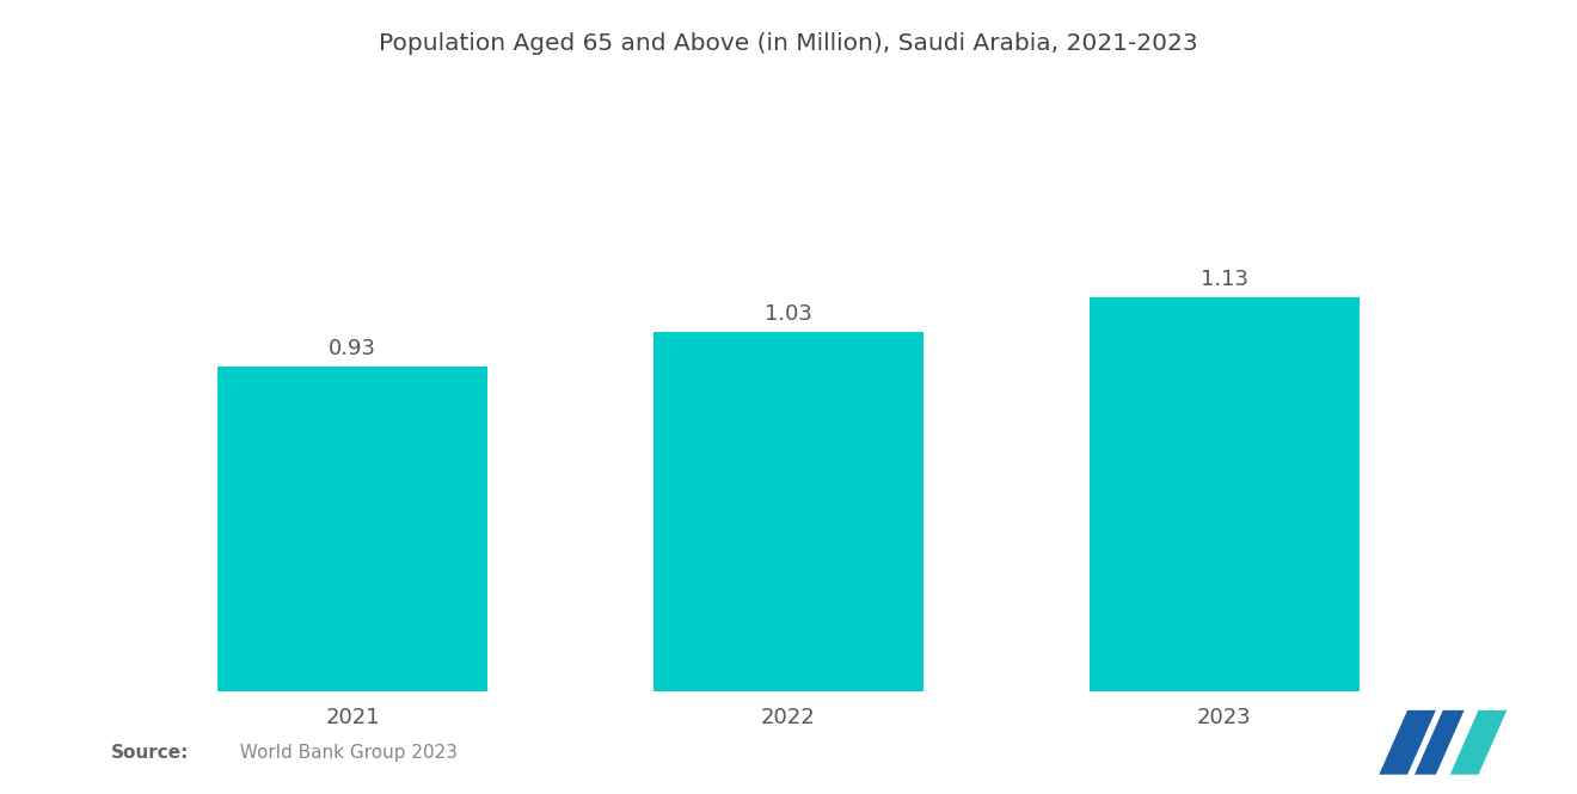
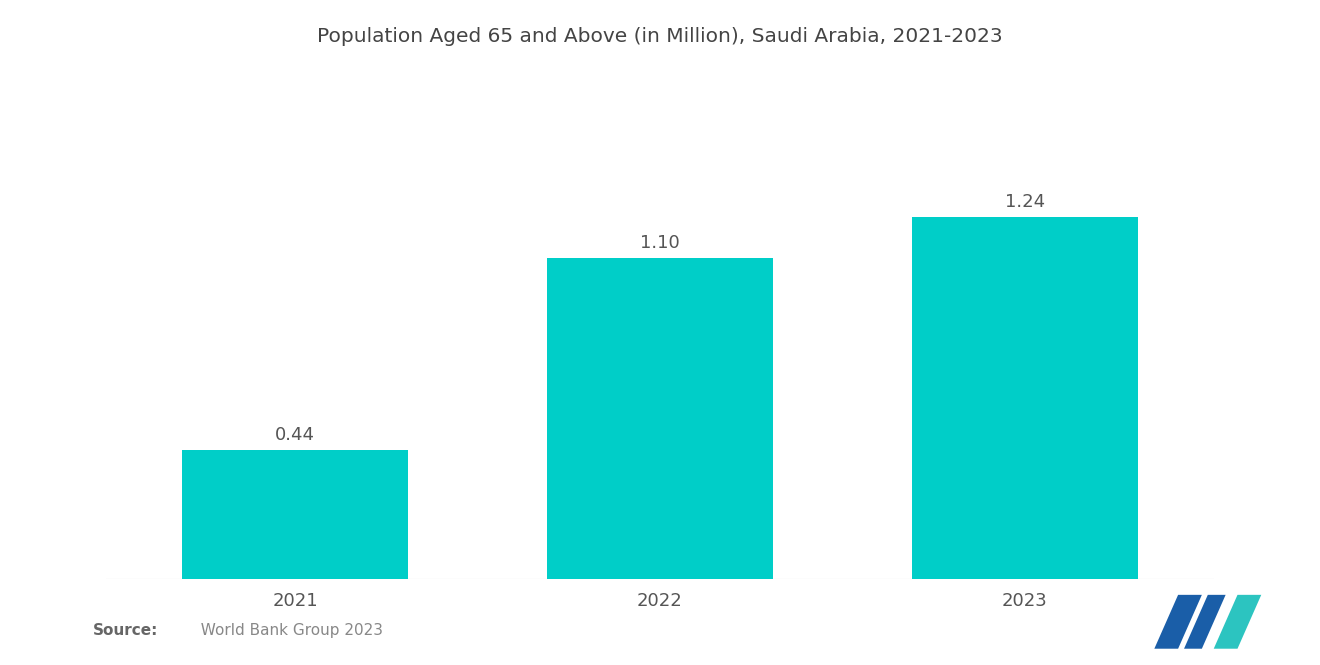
2021: 0.93 -> 0.44
2022: 1.03 -> 1.10
2023: 1.13 -> 1.24
